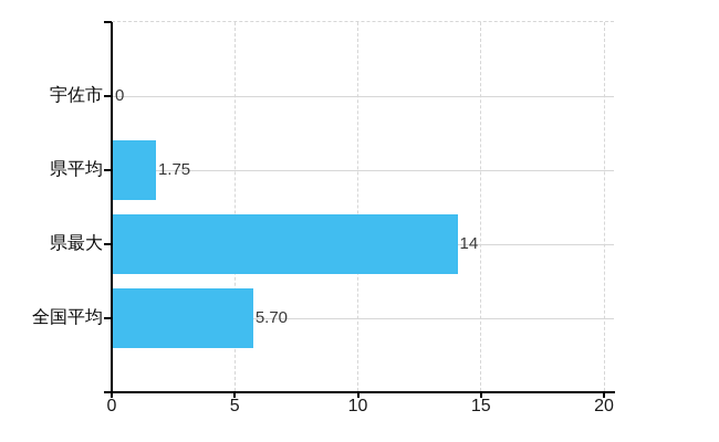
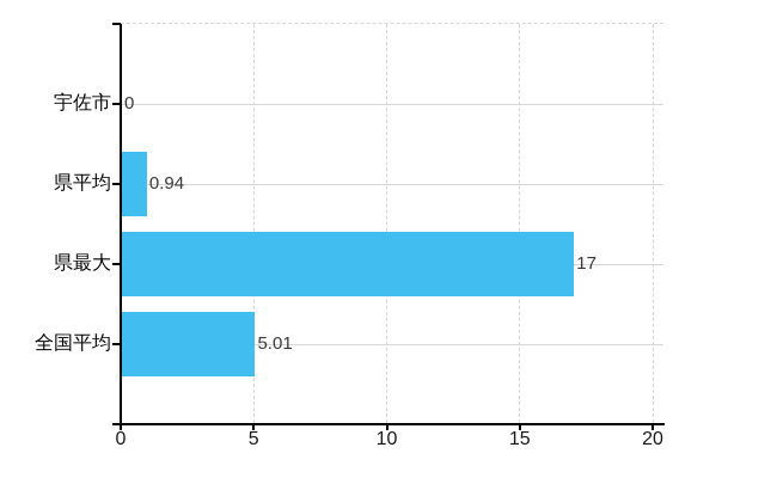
県平均: 1.75 -> 0.94
県最大: 14 -> 17
全国平均: 5.70 -> 5.01
